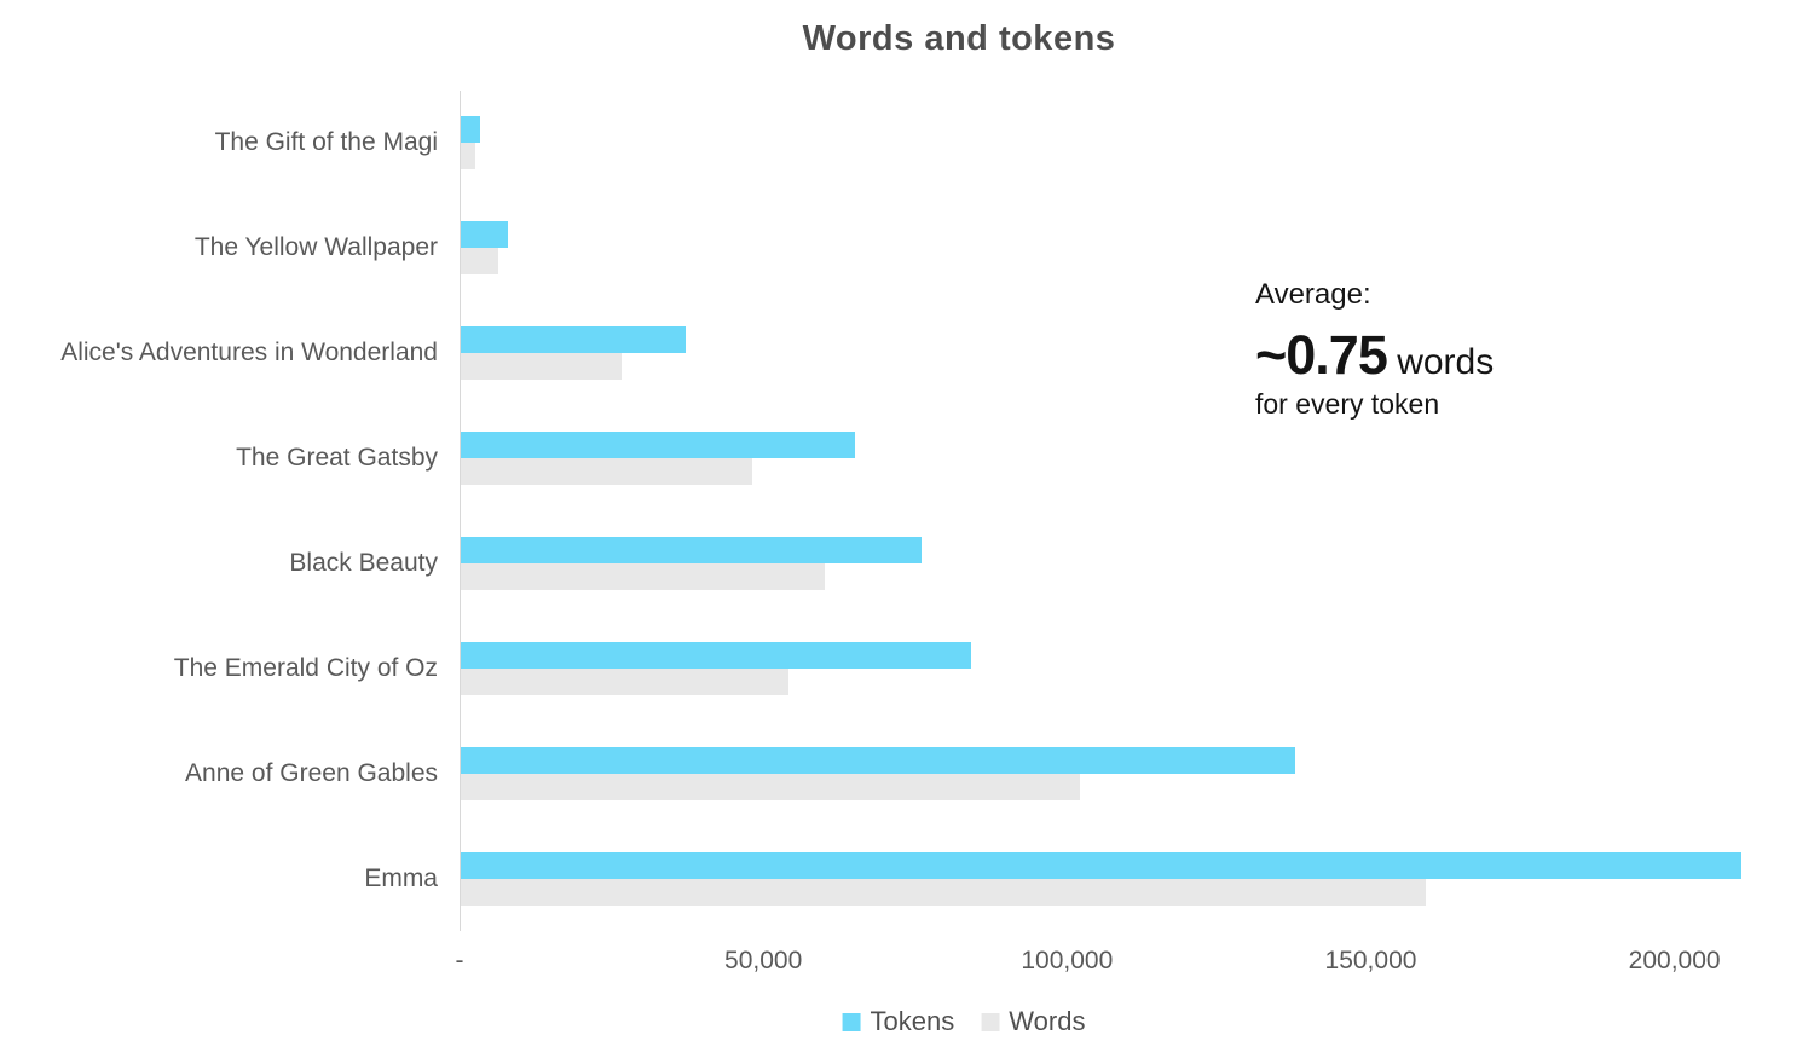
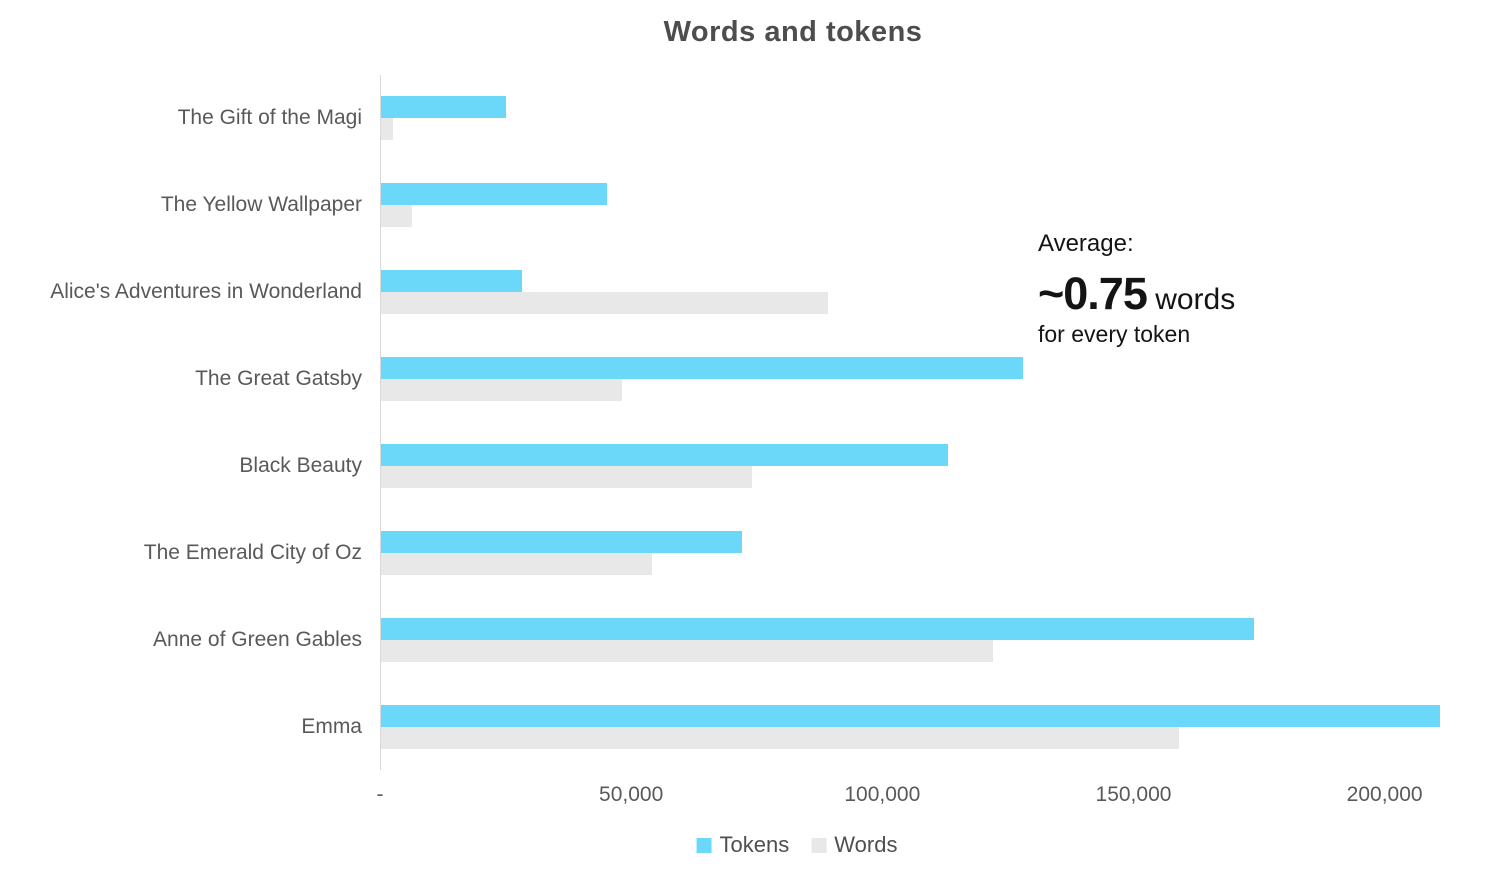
Tokens/The Gift of the Magi: 3000 -> 25000
Tokens/The Yellow Wallpaper: 8000 -> 45000
Tokens/Alice's Adventures in Wonderland: 37000 -> 28000
Words/Alice's Adventures in Wonderland: 26000 -> 89000
Tokens/The Great Gatsby: 65000 -> 128000
Tokens/Black Beauty: 76000 -> 113000
Words/Black Beauty: 60000 -> 74000
Tokens/The Emerald City of Oz: 84000 -> 72000
Tokens/Anne of Green Gables: 138000 -> 174000
Words/Anne of Green Gables: 102000 -> 122000
